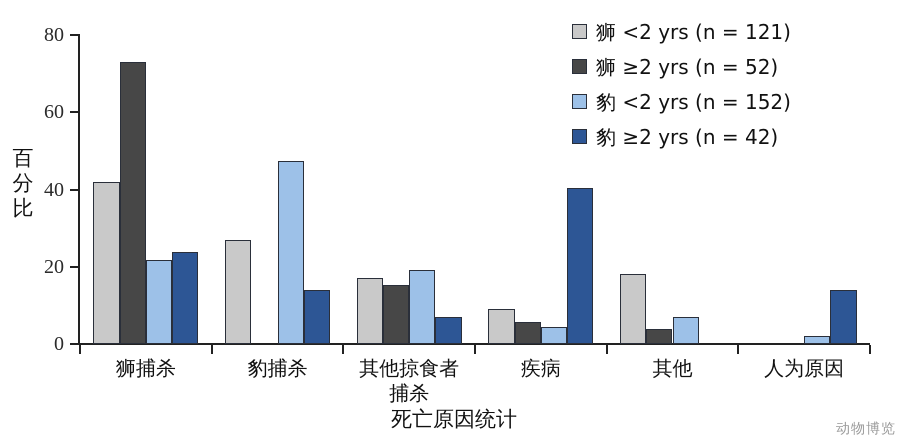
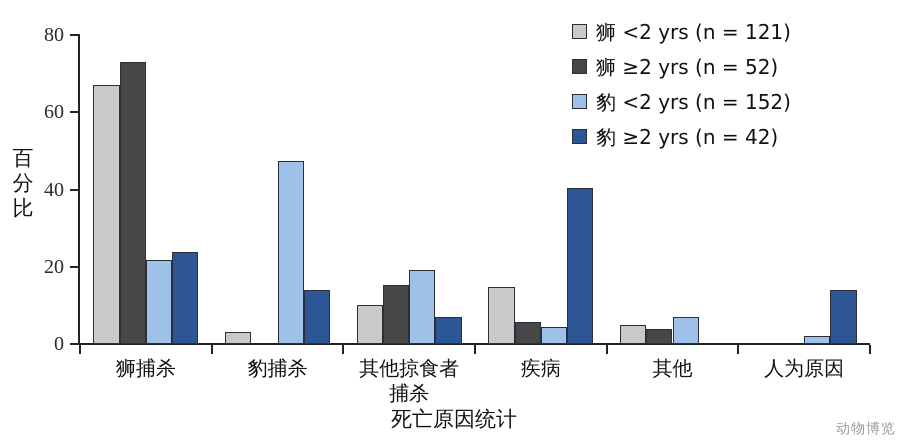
狮 <2 yrs (n = 121)/狮捕杀: 42 -> 67
狮 <2 yrs (n = 121)/豹捕杀: 27 -> 3
狮 <2 yrs (n = 121)/其他掠食者捕杀: 17 -> 10
狮 <2 yrs (n = 121)/疾病: 9 -> 15
狮 <2 yrs (n = 121)/其他: 18 -> 5
